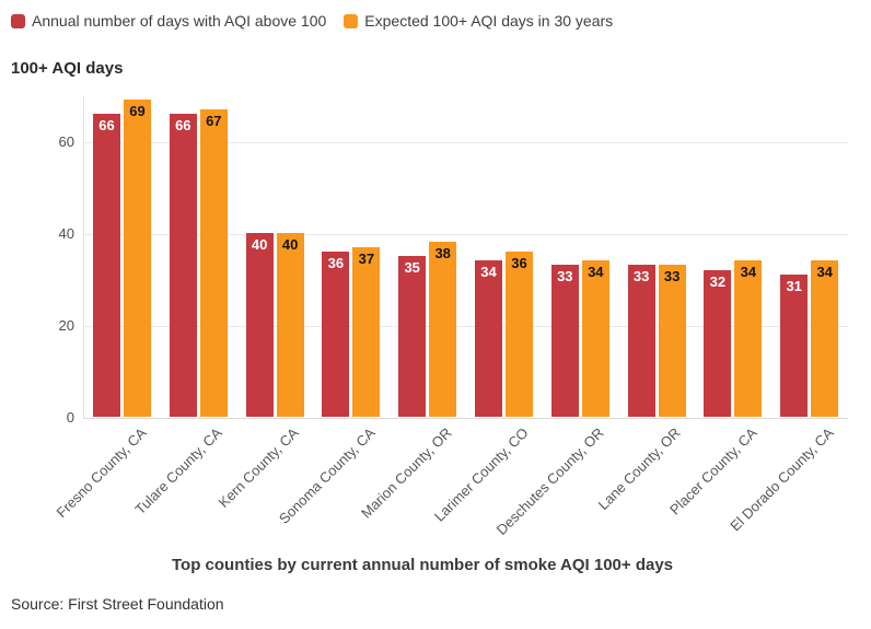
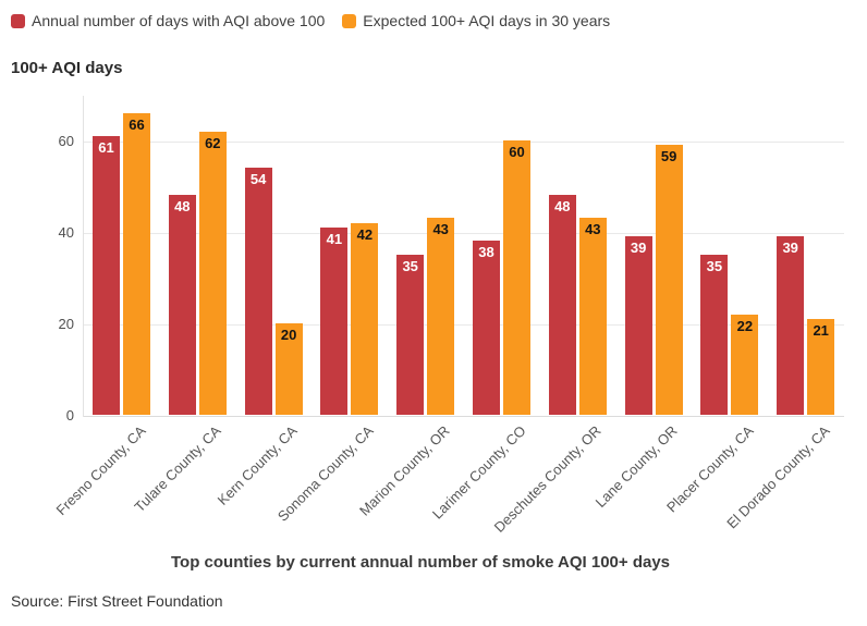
Annual number of days with AQI above 100/Fresno County, CA: 66 -> 61
Expected 100+ AQI days in 30 years/Fresno County, CA: 69 -> 66
Annual number of days with AQI above 100/Tulare County, CA: 66 -> 48
Expected 100+ AQI days in 30 years/Tulare County, CA: 67 -> 62
Annual number of days with AQI above 100/Kern County, CA: 40 -> 54
Expected 100+ AQI days in 30 years/Kern County, CA: 40 -> 20
Annual number of days with AQI above 100/Sonoma County, CA: 36 -> 41
Expected 100+ AQI days in 30 years/Sonoma County, CA: 37 -> 42
Expected 100+ AQI days in 30 years/Marion County, OR: 38 -> 43
Annual number of days with AQI above 100/Larimer County, CO: 34 -> 38
Expected 100+ AQI days in 30 years/Larimer County, CO: 36 -> 60
Annual number of days with AQI above 100/Deschutes County, OR: 33 -> 48
Expected 100+ AQI days in 30 years/Deschutes County, OR: 34 -> 43
Annual number of days with AQI above 100/Lane County, OR: 33 -> 39
Expected 100+ AQI days in 30 years/Lane County, OR: 33 -> 59
Annual number of days with AQI above 100/Placer County, CA: 32 -> 35
Expected 100+ AQI days in 30 years/Placer County, CA: 34 -> 22
Annual number of days with AQI above 100/El Dorado County, CA: 31 -> 39
Expected 100+ AQI days in 30 years/El Dorado County, CA: 34 -> 21
